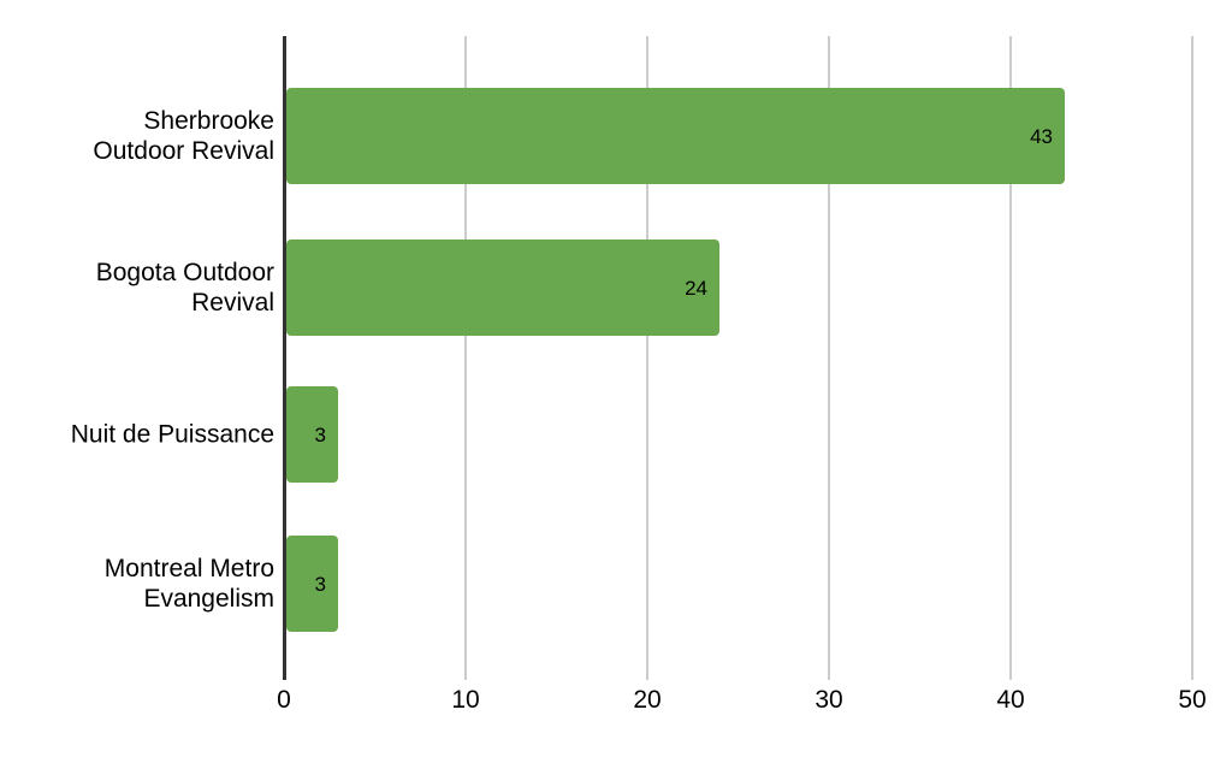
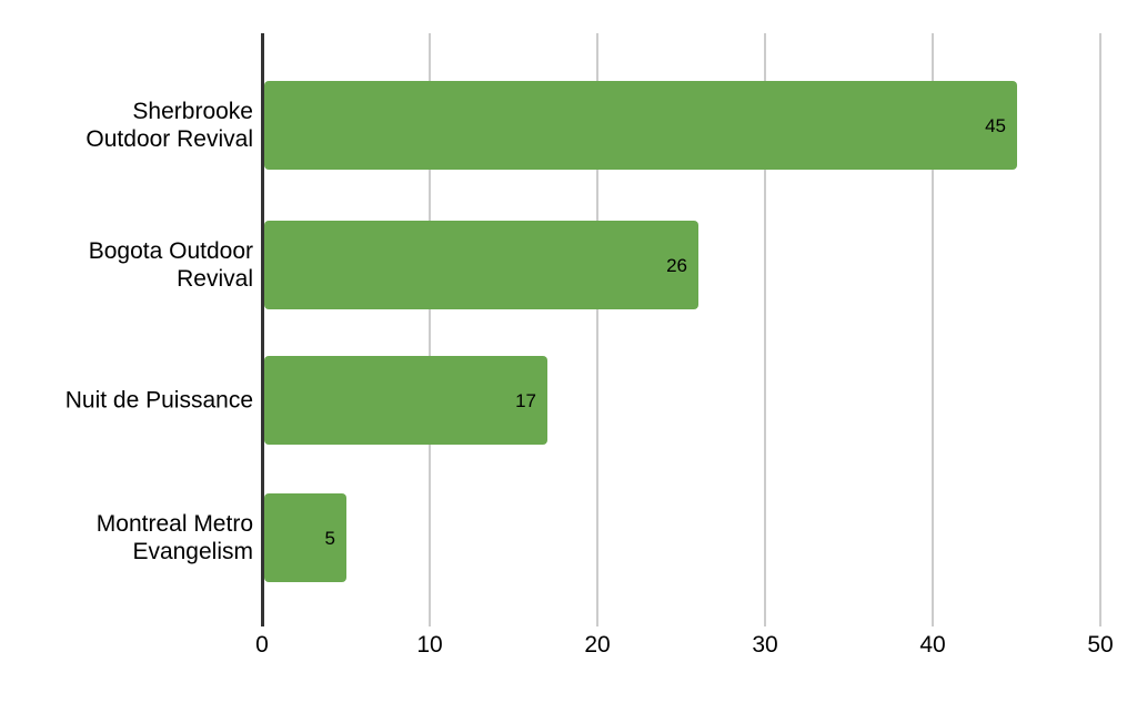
Sherbrooke Outdoor Revival: 43 -> 45
Bogota Outdoor Revival: 24 -> 26
Nuit de Puissance: 3 -> 17
Montreal Metro Evangelism: 3 -> 5
